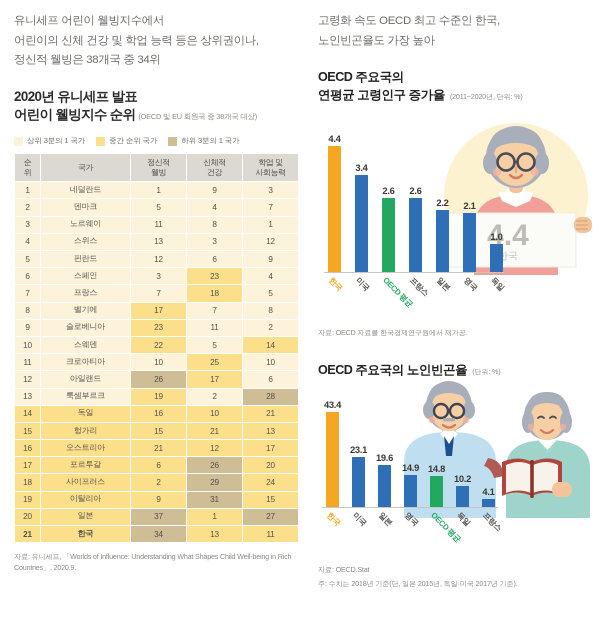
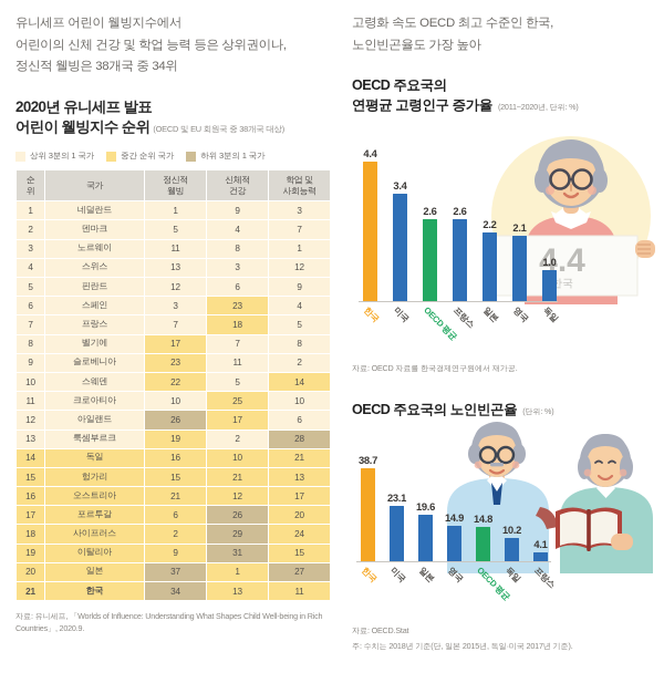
OECD 주요국의 노인빈곤율/한국: 43.4 -> 38.7
